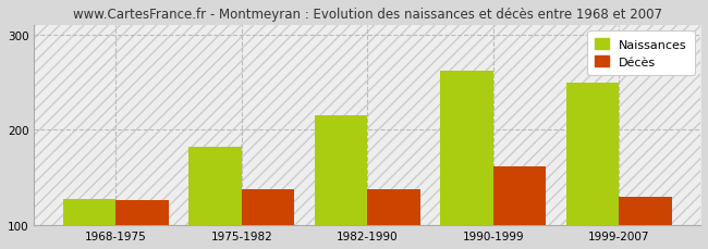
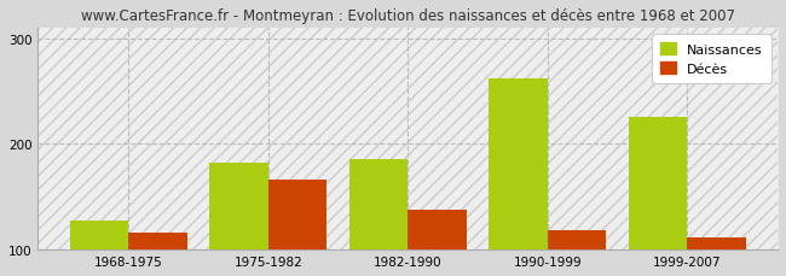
Décès/1968-1975: 126 -> 116
Décès/1975-1982: 138 -> 166
Naissances/1982-1990: 215 -> 186
Décès/1990-1999: 162 -> 118
Naissances/1999-2007: 250 -> 226
Décès/1999-2007: 130 -> 112
